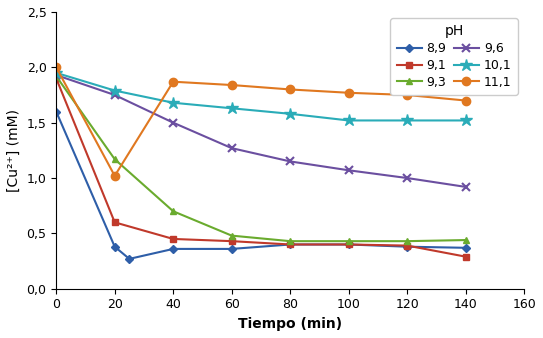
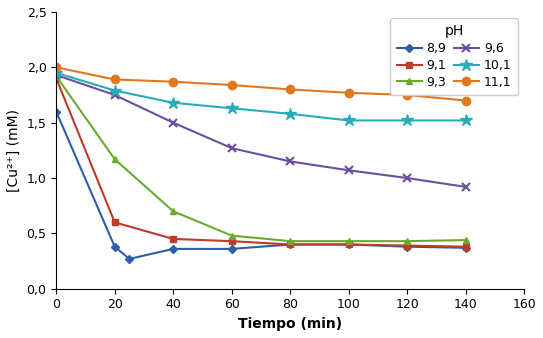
11,1/20: 1,02 -> 1,89
9,1/140: 0,29 -> 0,38
